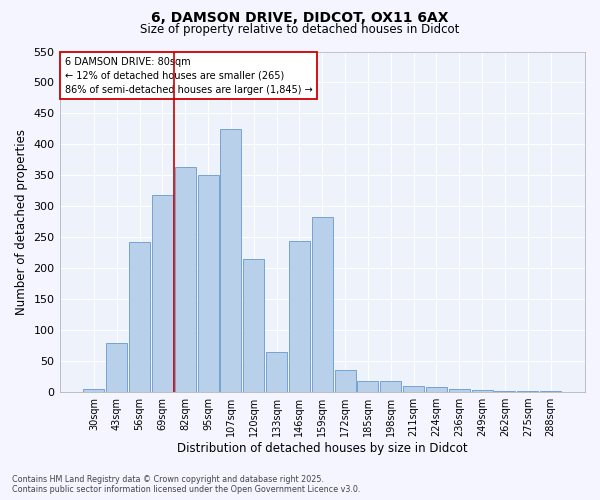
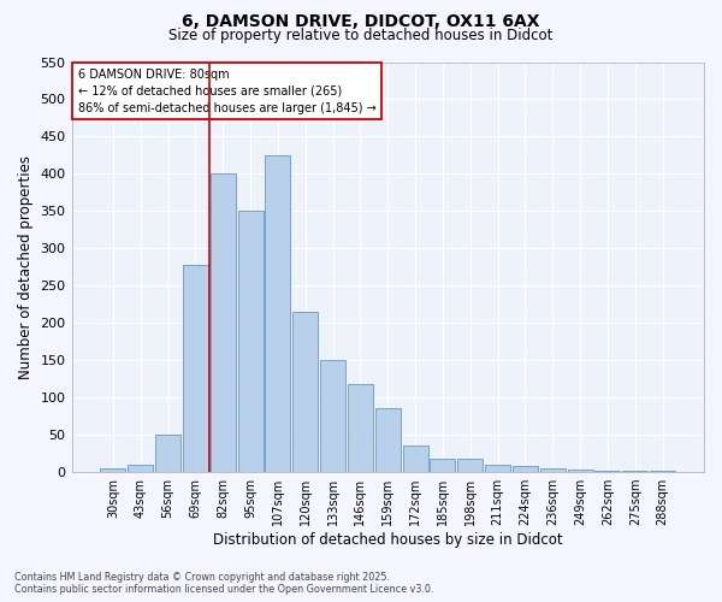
43sqm: 80 -> 10
56sqm: 242 -> 50
69sqm: 318 -> 278
82sqm: 364 -> 400
133sqm: 64 -> 150
146sqm: 244 -> 118
159sqm: 282 -> 85
